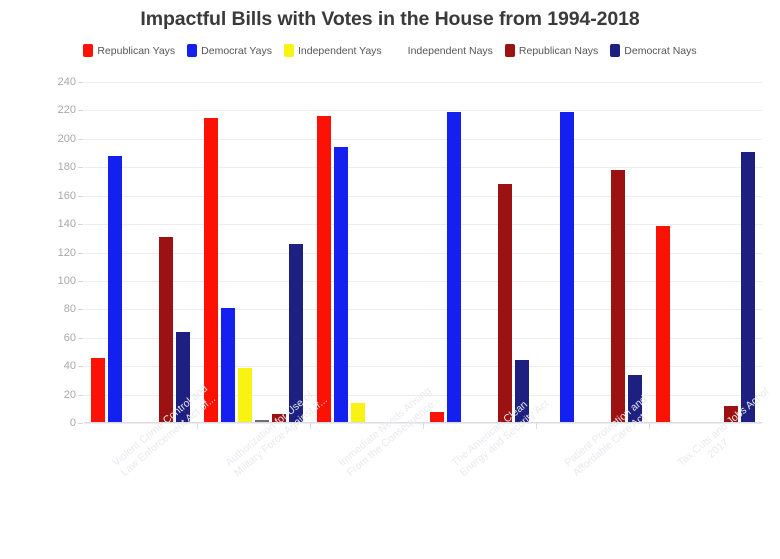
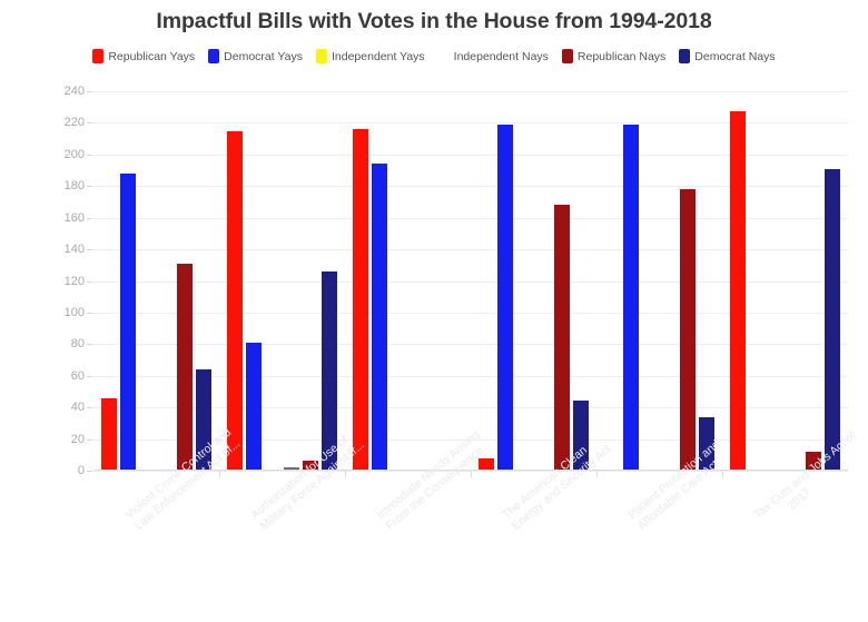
Independent Yays/Authorization for Use of Military Force Against Ir...: 39 -> 1
Independent Yays/Immediate Needs Arising From the Consequence...: 14 -> 1
Republican Yays/Tax Cuts and Jobs Act of 2017: 139 -> 227
